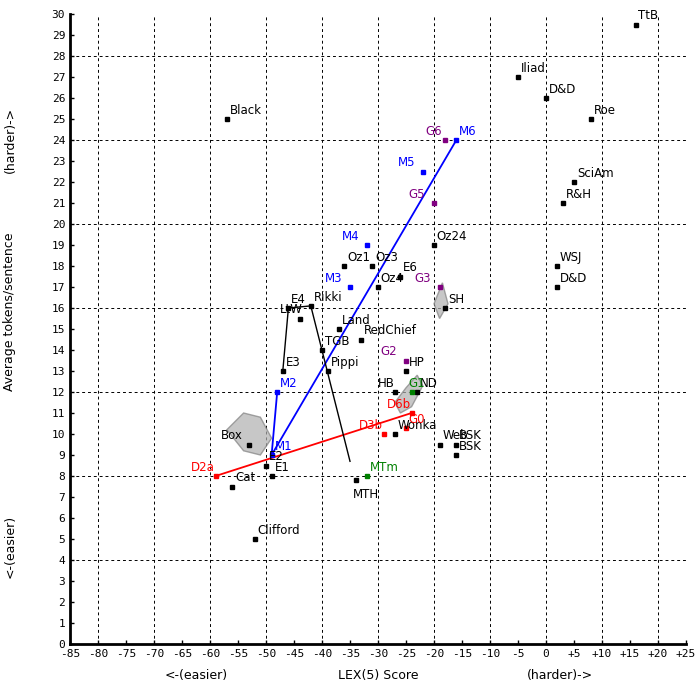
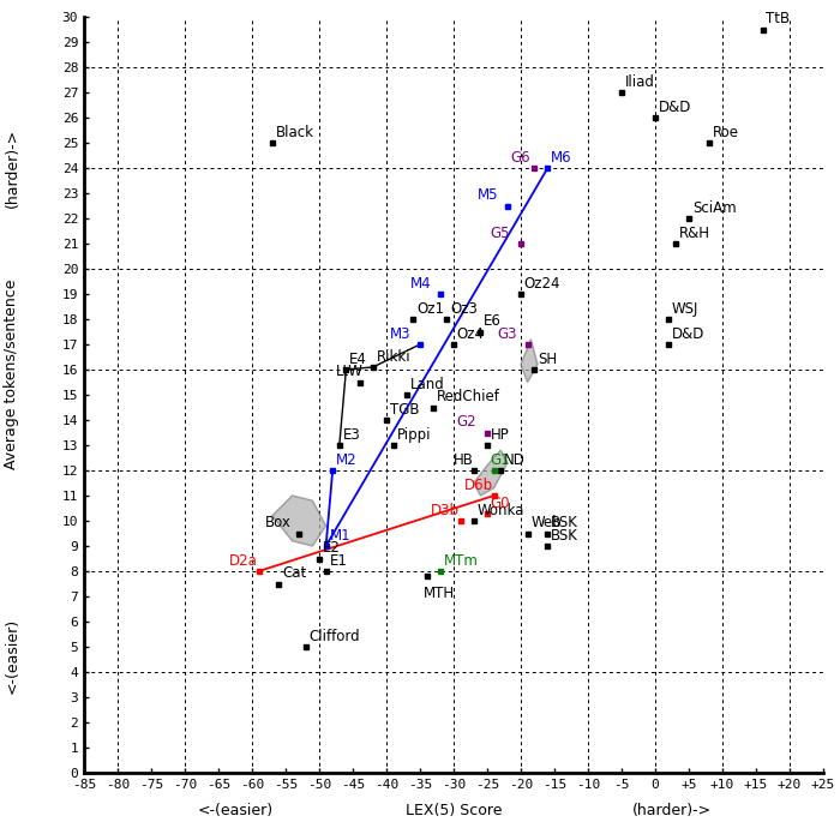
-35: 8.7 -> 17.0
